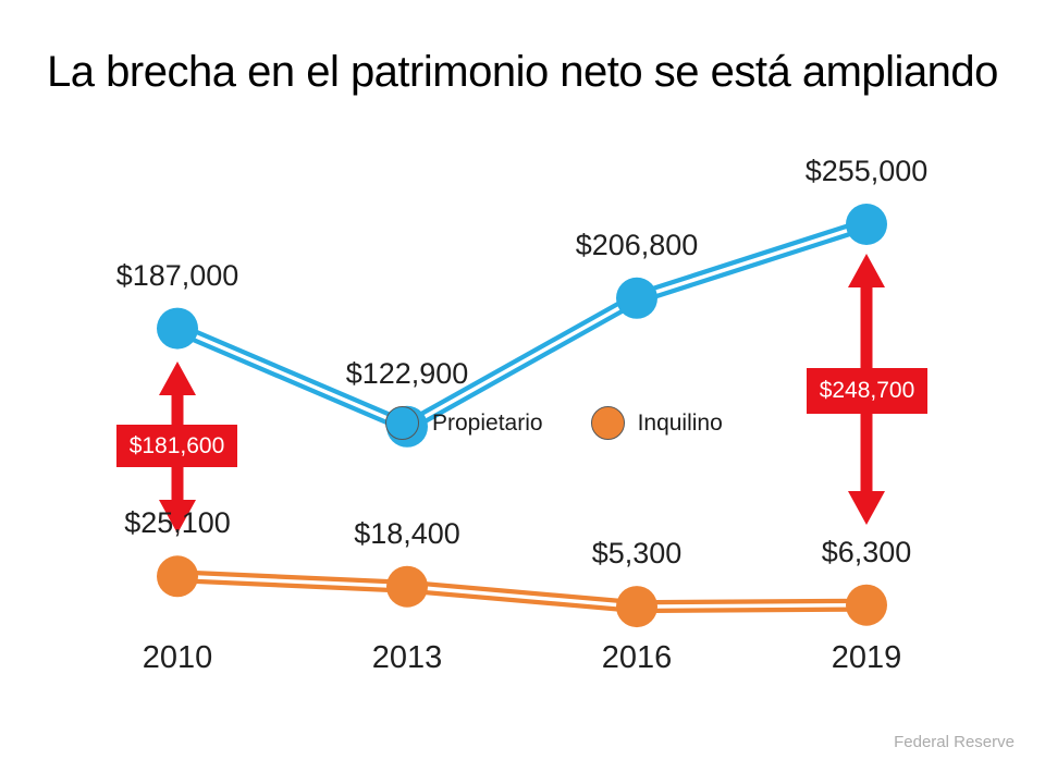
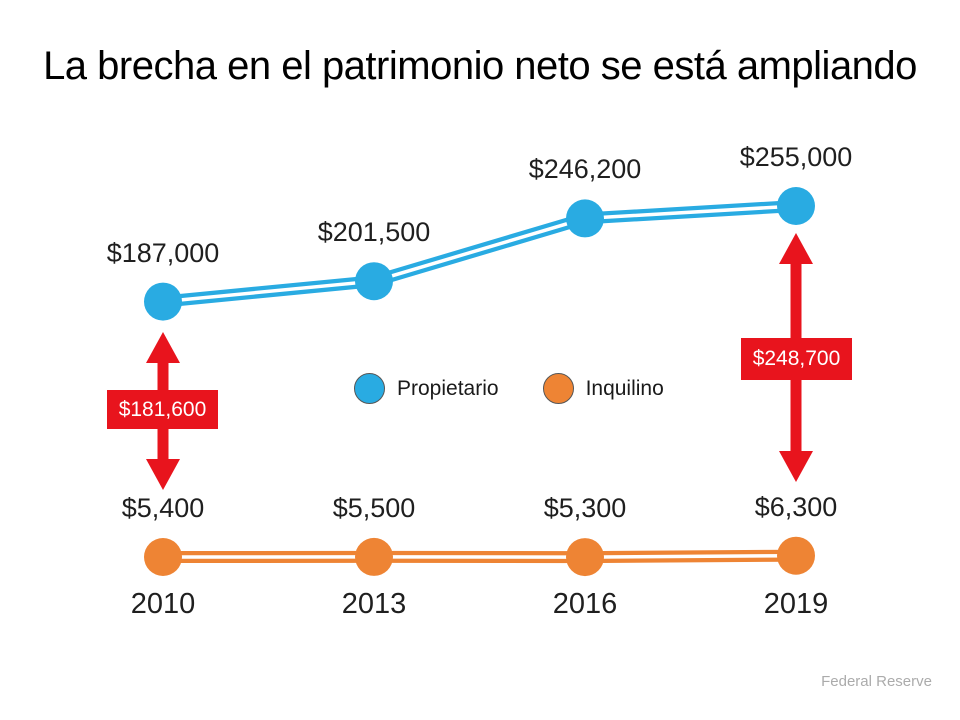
Inquilino/2010: $25,100 -> $5,400
Propietario/2013: $122,900 -> $201,500
Inquilino/2013: $18,400 -> $5,500
Propietario/2016: $206,800 -> $246,200
